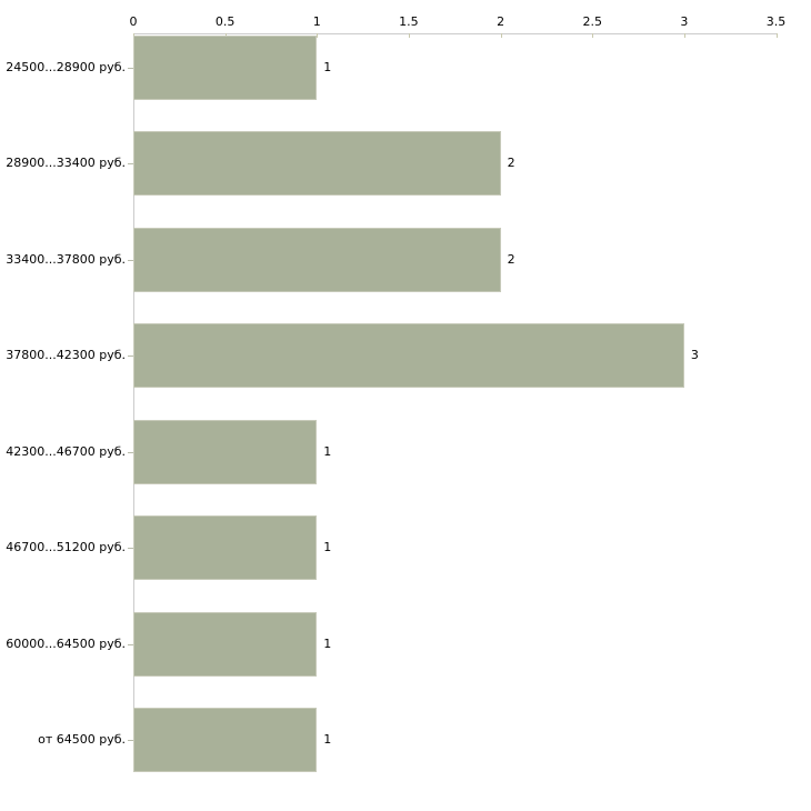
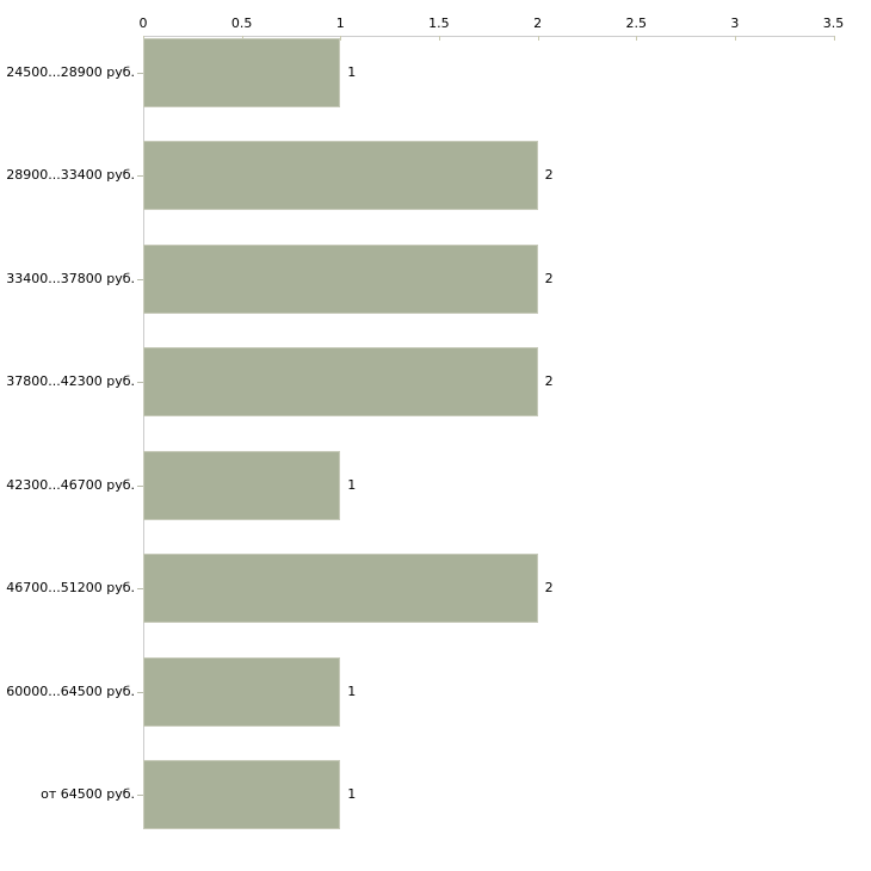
37800...42300 руб.: 3 -> 2
46700...51200 руб.: 1 -> 2
